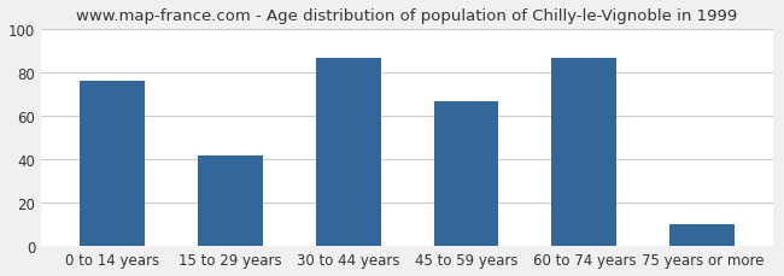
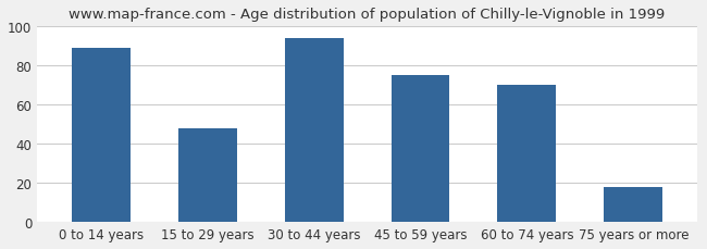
0 to 14 years: 76 -> 89
15 to 29 years: 42 -> 48
30 to 44 years: 87 -> 94
45 to 59 years: 67 -> 75
60 to 74 years: 87 -> 70
75 years or more: 10 -> 18
